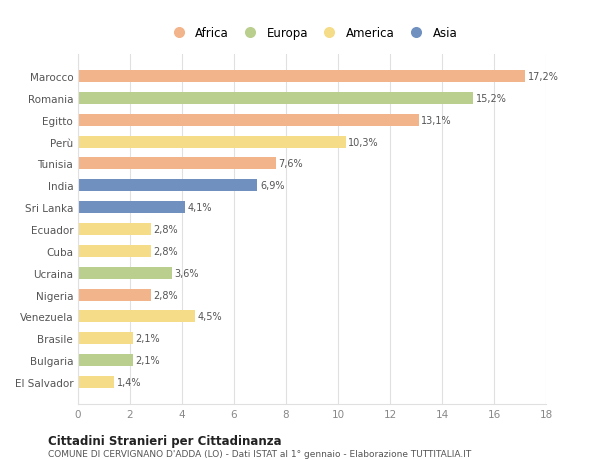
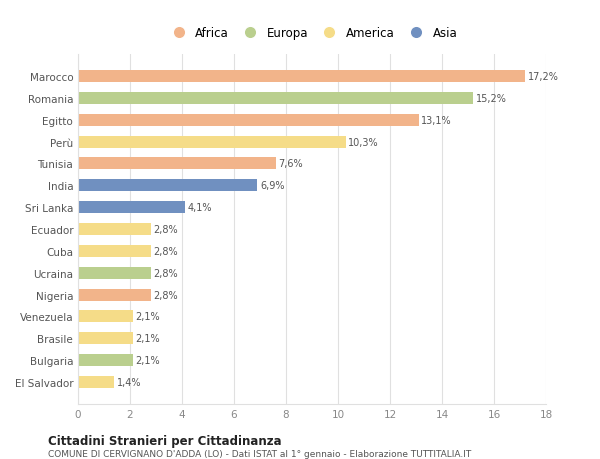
Ucraina: 3,6% -> 2,8%
Venezuela: 4,5% -> 2,1%
